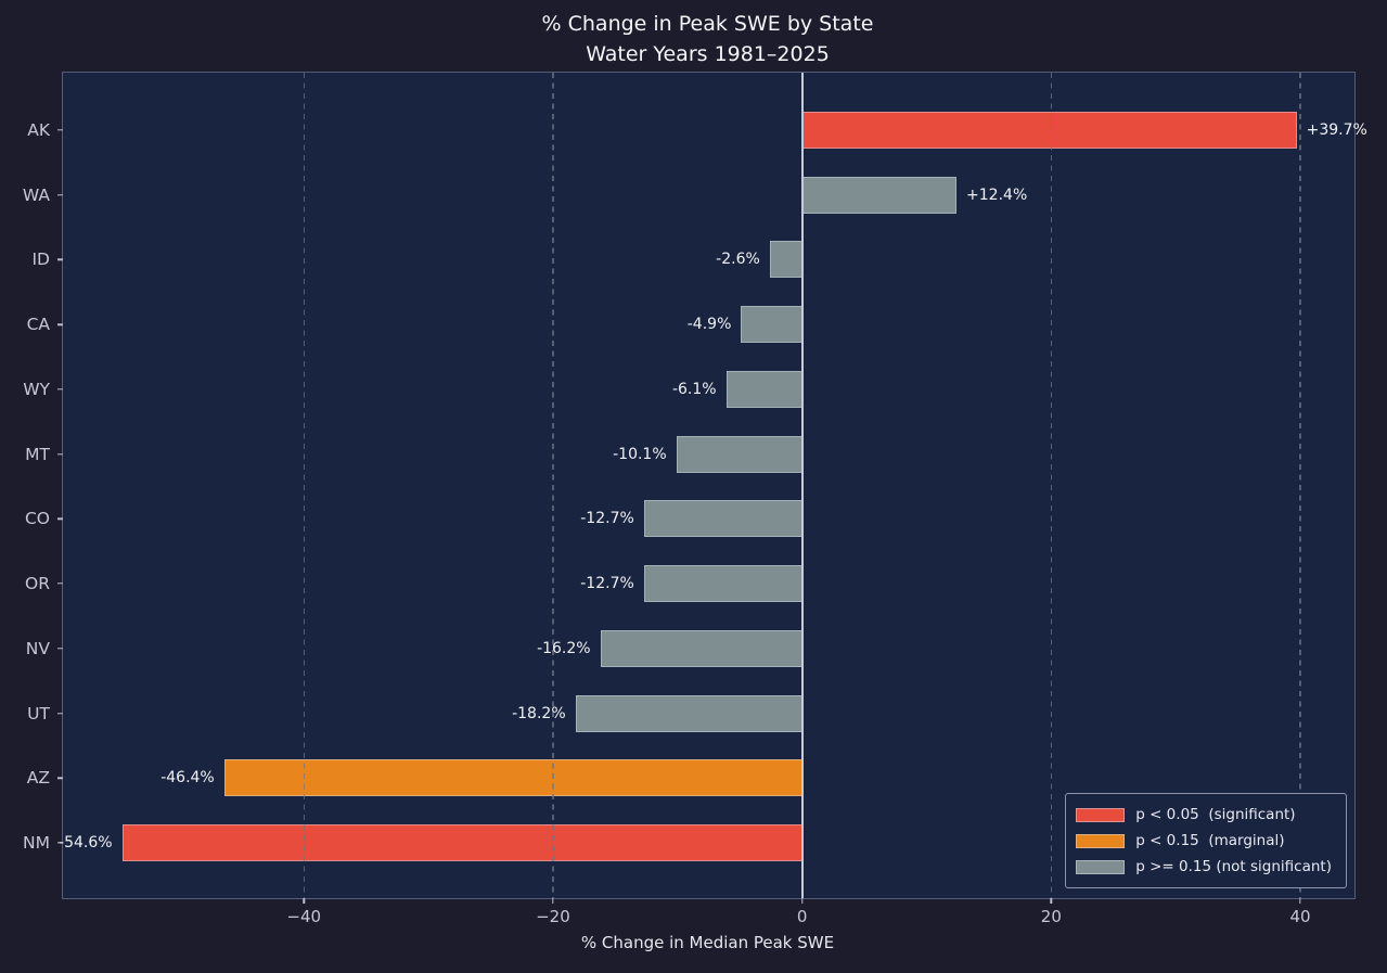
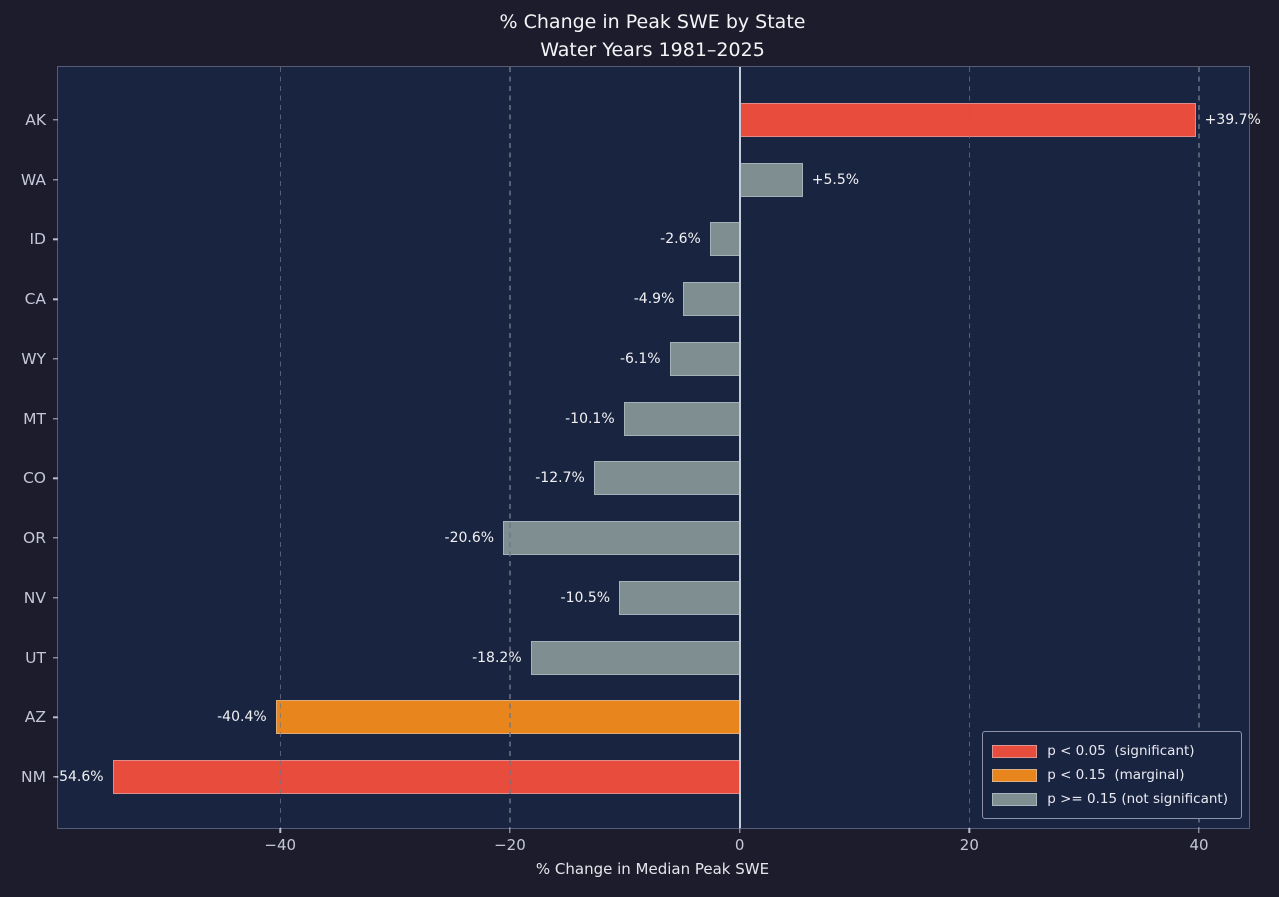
WA: +12.4% -> +5.5%
OR: -12.7% -> -20.6%
NV: -16.2% -> -10.5%
AZ: -46.4% -> -40.4%
